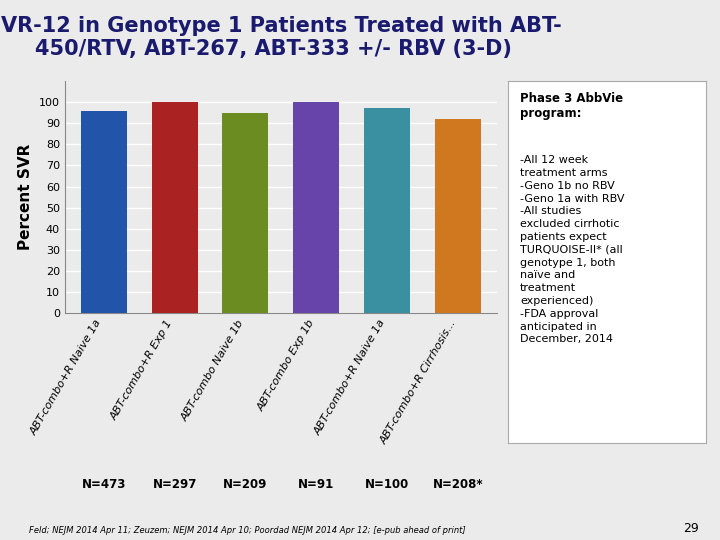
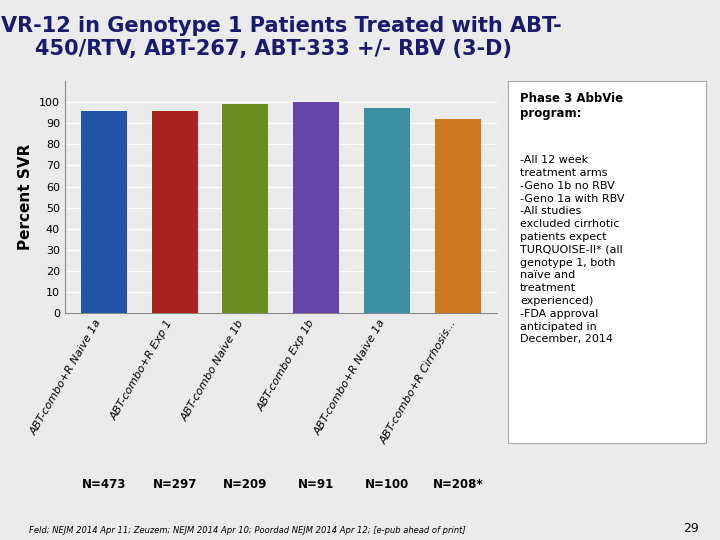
ABT-combo+R Exp 1: 100 -> 96
ABT-combo Naive 1b: 95 -> 99
